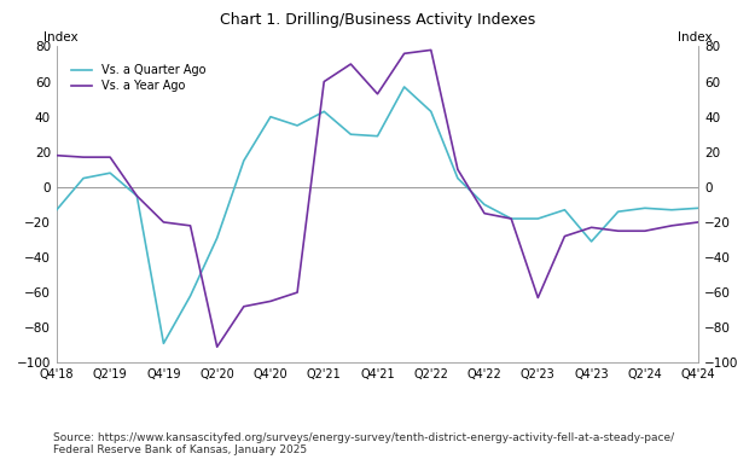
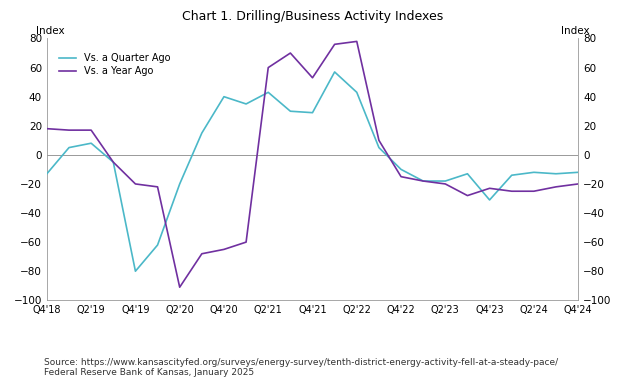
Vs. a Quarter Ago/Q4'19: -89 -> -80
Vs. a Quarter Ago/Q2'20: -29 -> -20
Vs. a Year Ago/Q2'23: -63 -> -20
